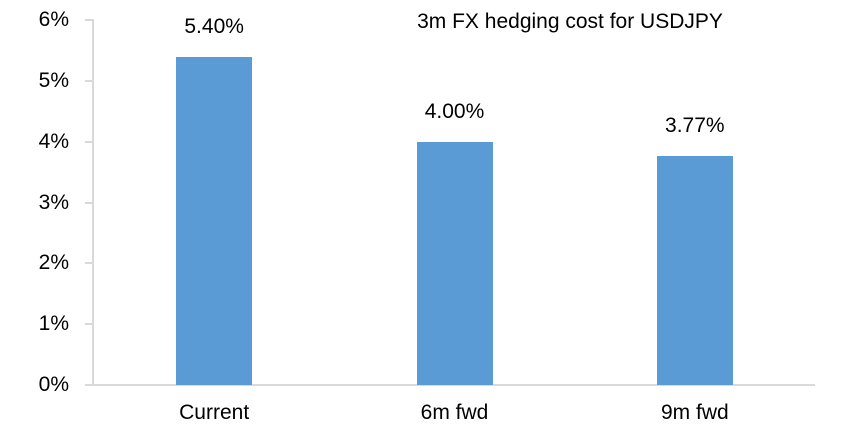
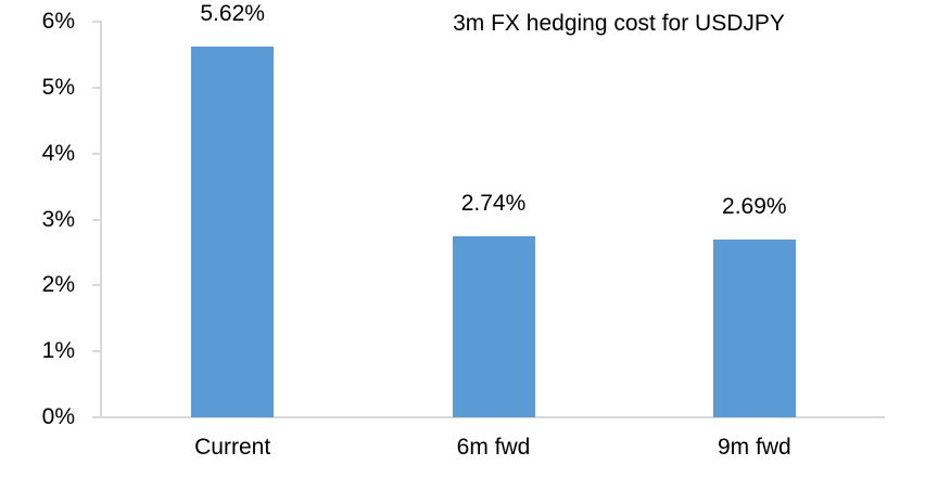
Current: 5.40% -> 5.62%
6m fwd: 4.00% -> 2.74%
9m fwd: 3.77% -> 2.69%
